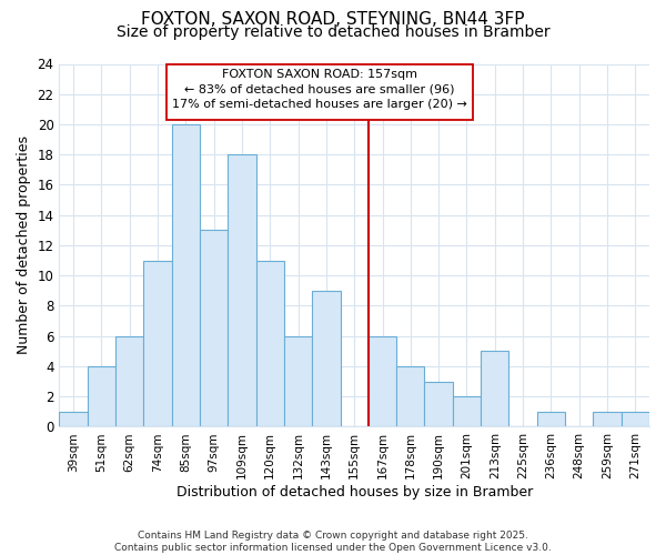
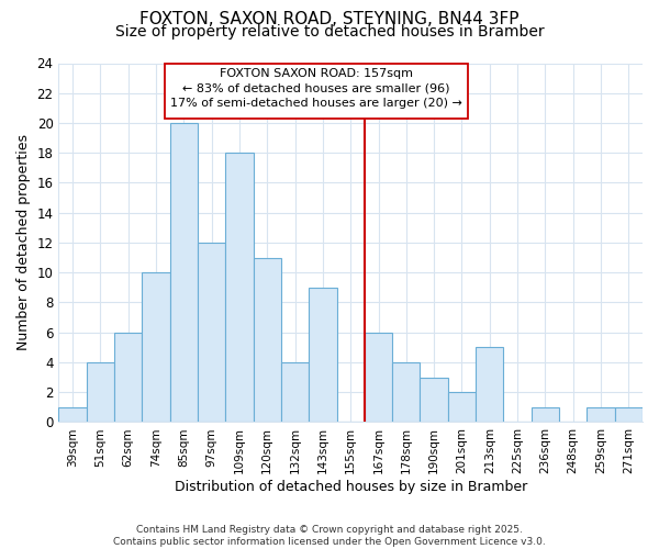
74sqm: 11 -> 10
97sqm: 13 -> 12
132sqm: 6 -> 4
